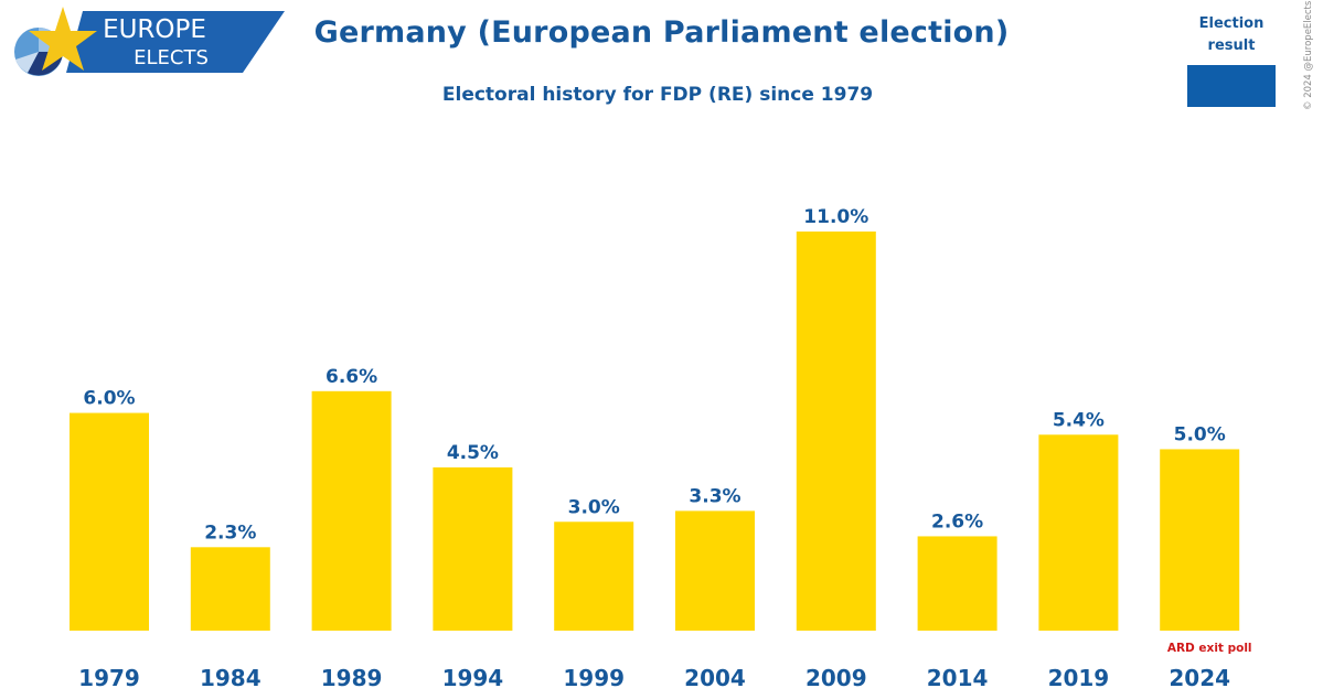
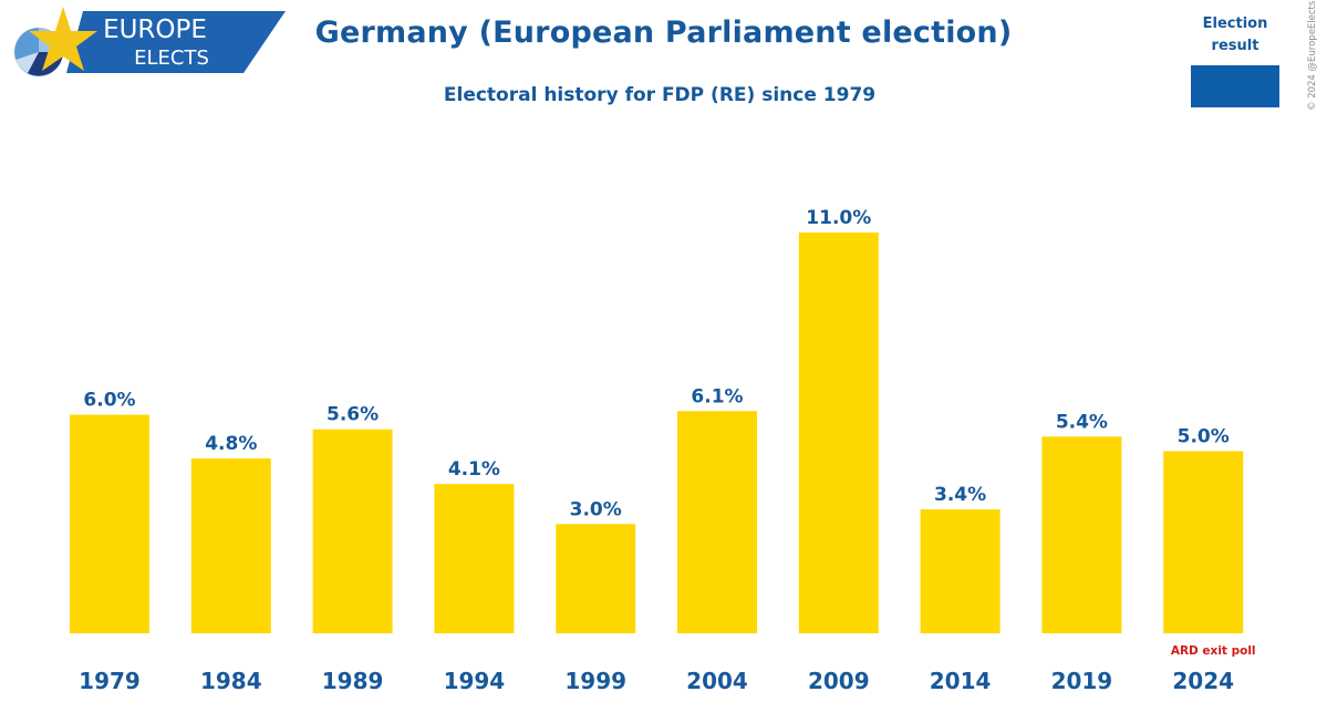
1984: 2.3% -> 4.8%
1989: 6.6% -> 5.6%
1994: 4.5% -> 4.1%
2004: 3.3% -> 6.1%
2014: 2.6% -> 3.4%
